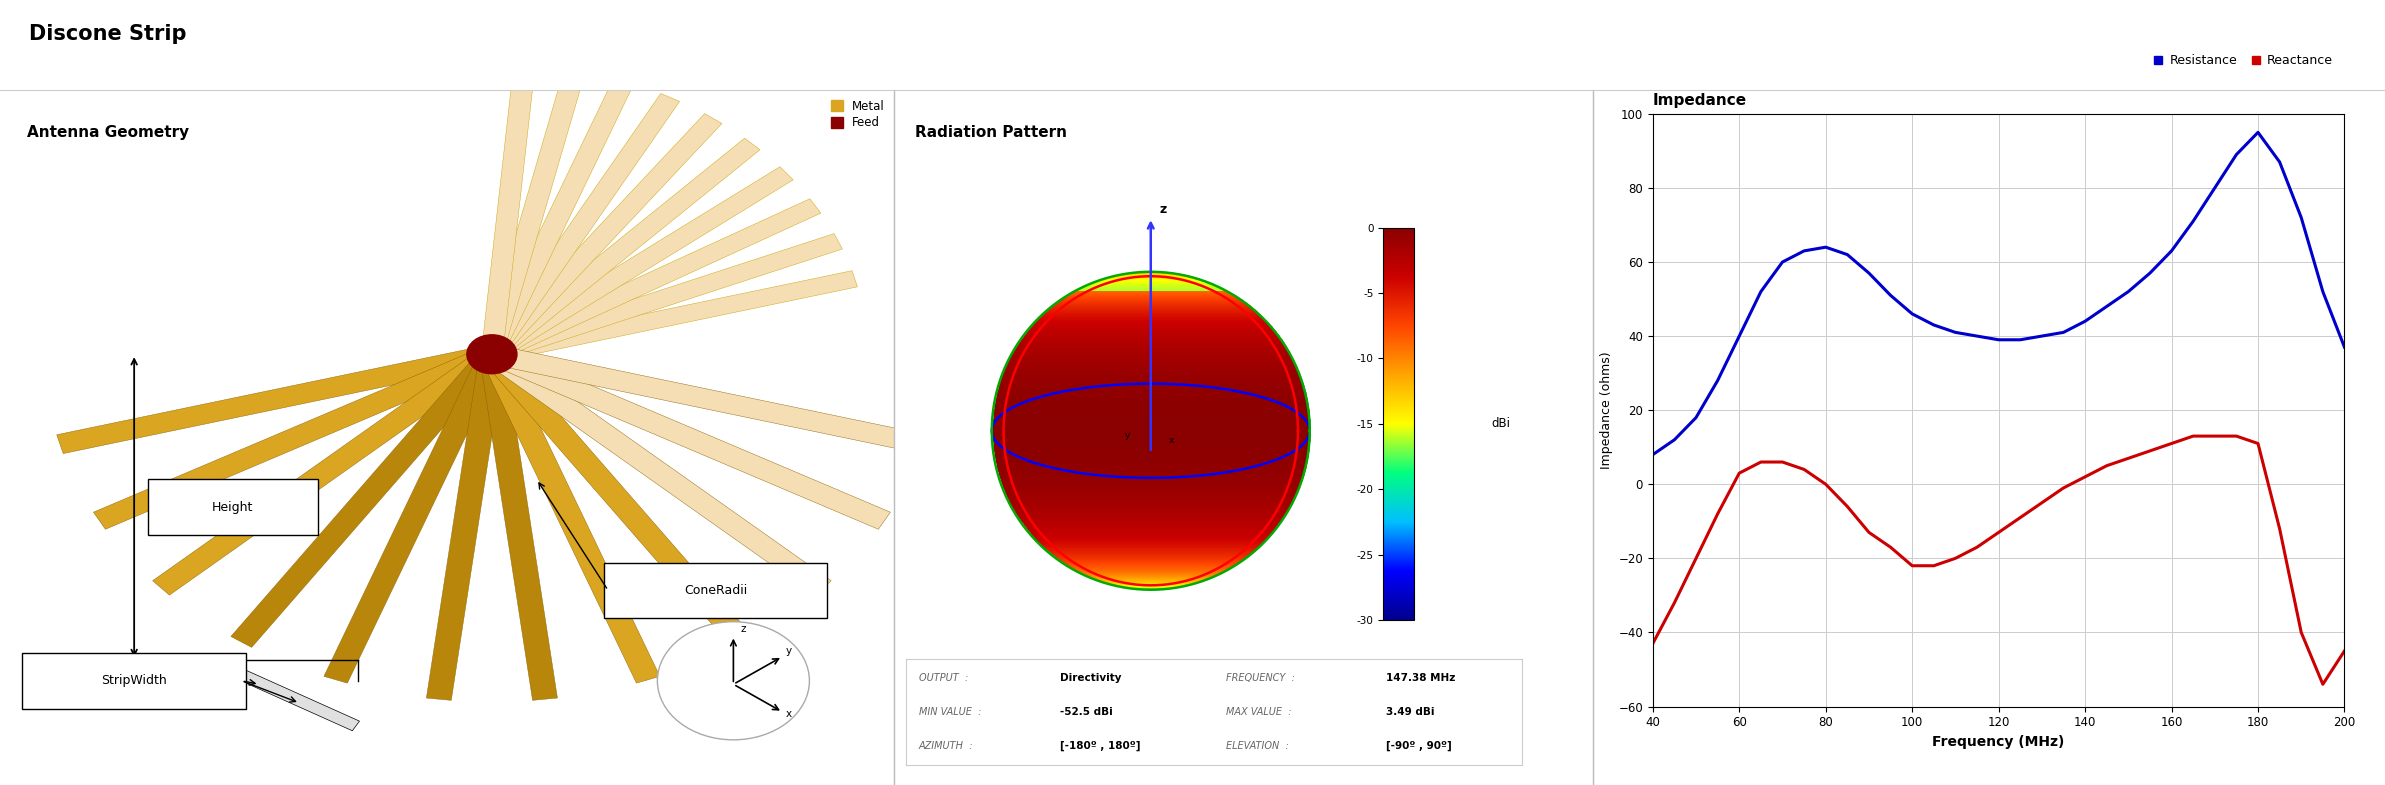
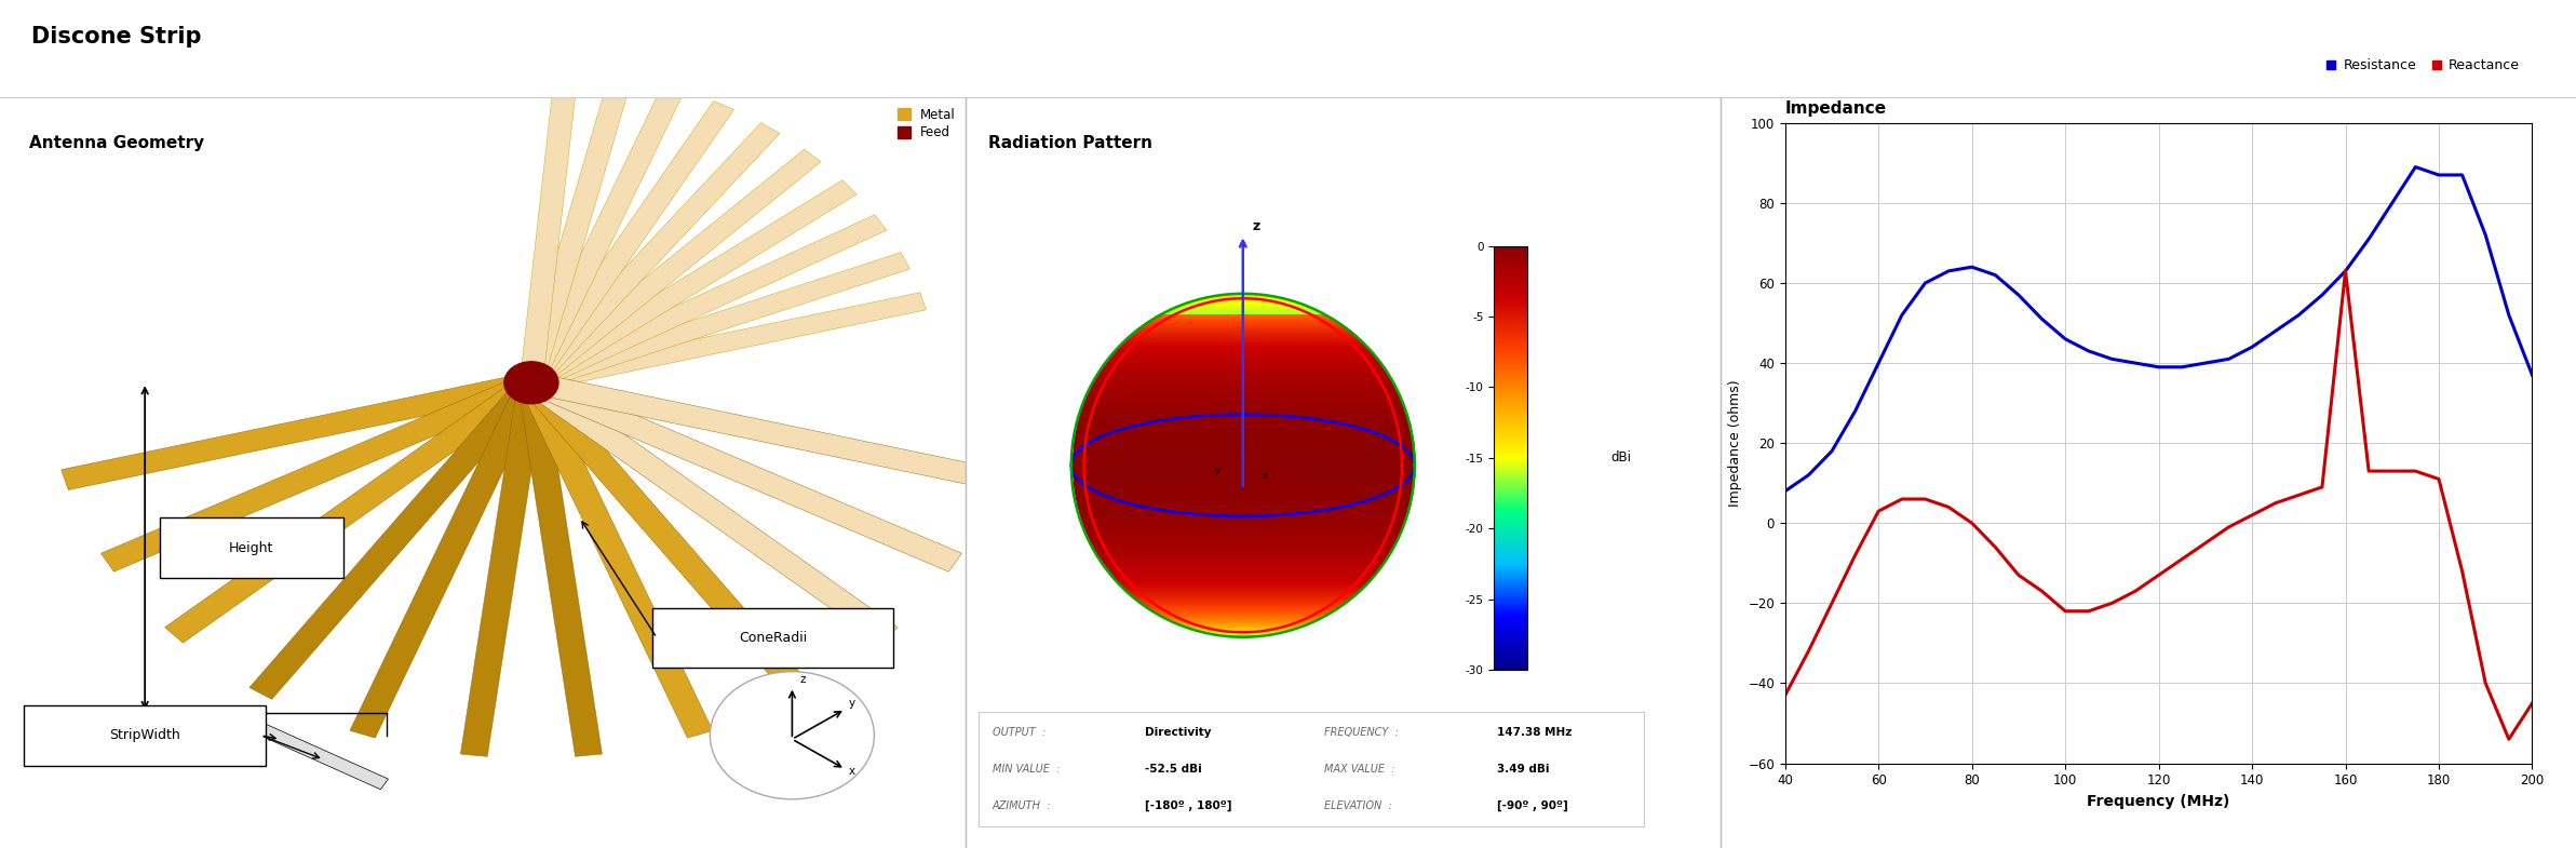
Impedance/Reactance/160: 11 -> 63
Impedance/Resistance/180: 95 -> 87
